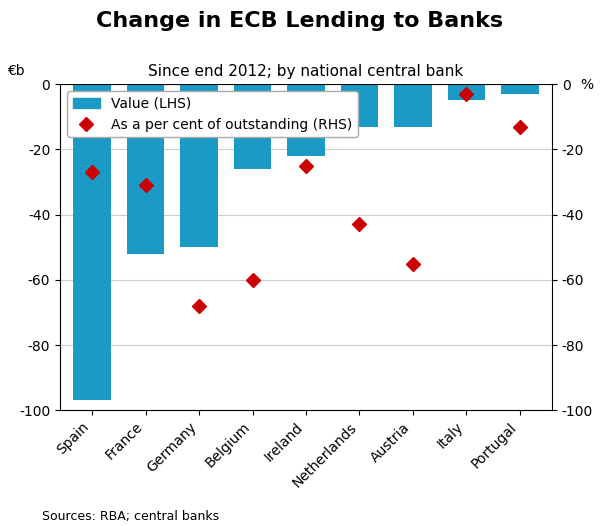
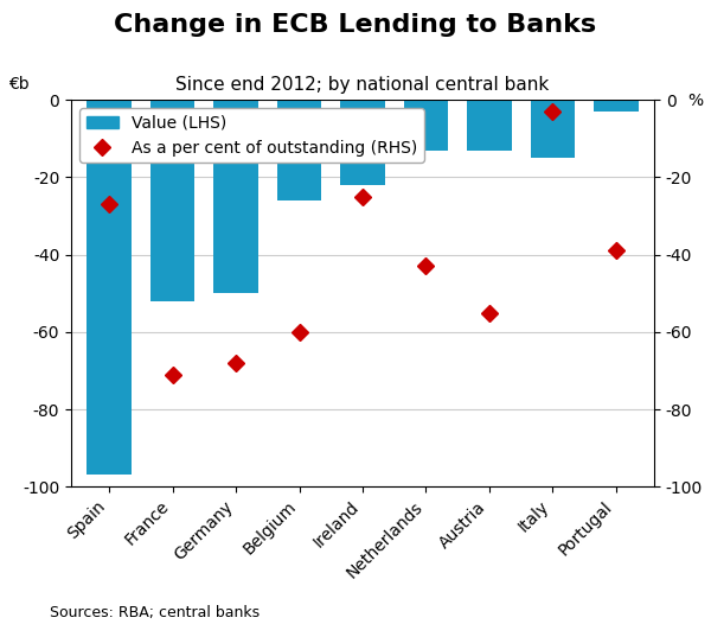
As a per cent of outstanding (RHS)/France: -31 -> -71
Value (LHS)/Italy: -5 -> -15
As a per cent of outstanding (RHS)/Portugal: -13 -> -39
